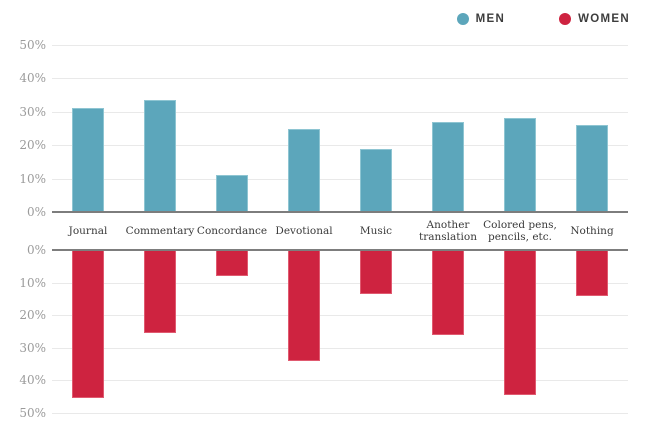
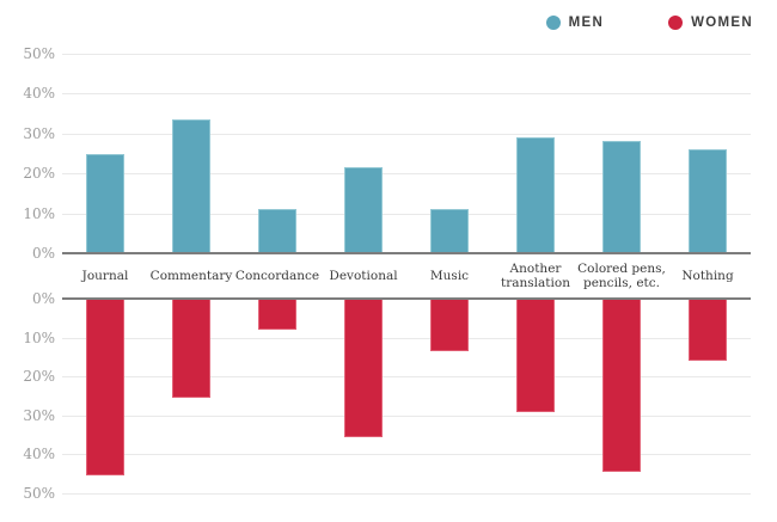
MEN/Journal: 31% -> 25%
MEN/Devotional: 25% -> 22%
WOMEN/Devotional: 34% -> 36%
MEN/Music: 19% -> 11%
MEN/Another translation: 27% -> 29%
WOMEN/Another translation: 26% -> 29%
WOMEN/Nothing: 14% -> 16%
